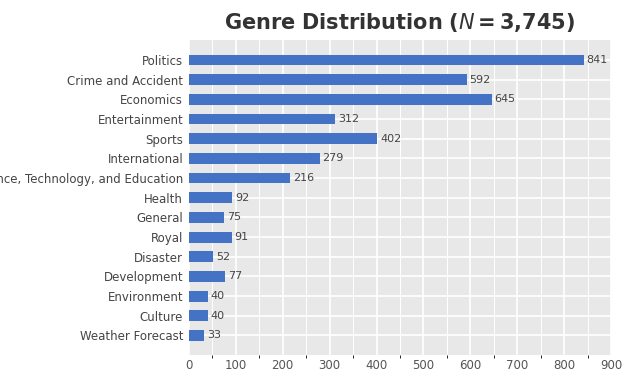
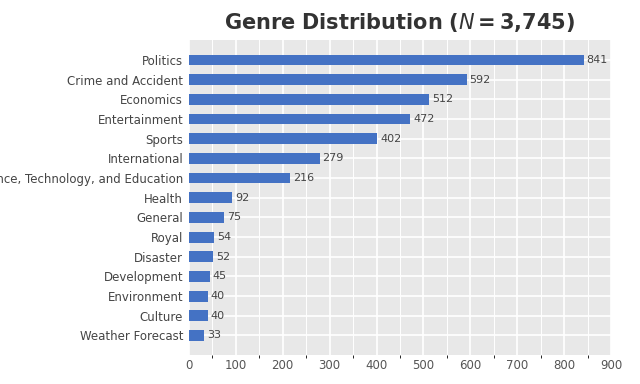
Economics: 645 -> 512
Entertainment: 312 -> 472
Royal: 91 -> 54
Development: 77 -> 45
